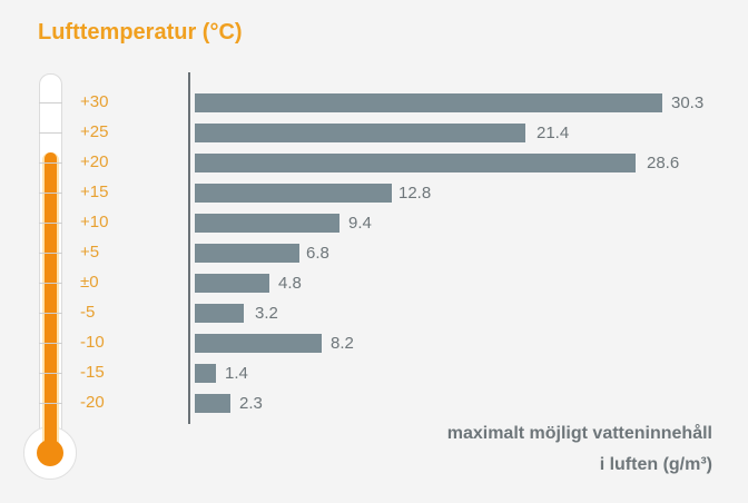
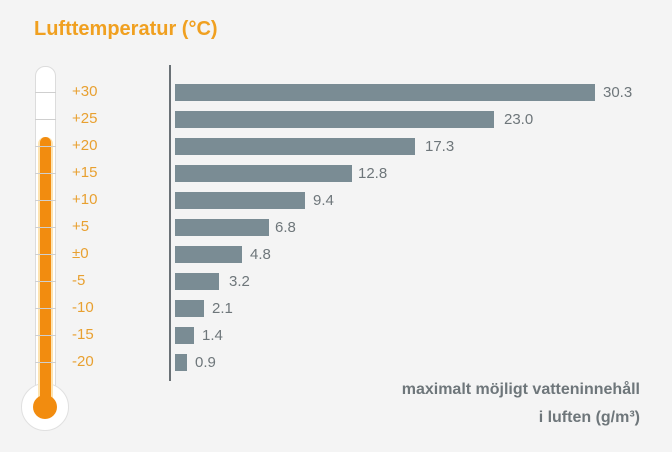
+25: 21.4 -> 23.0
+20: 28.6 -> 17.3
-10: 8.2 -> 2.1
-20: 2.3 -> 0.9
